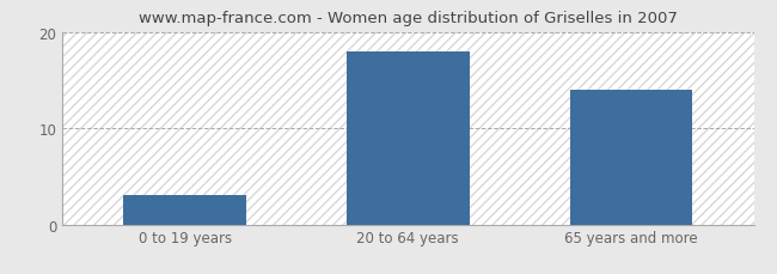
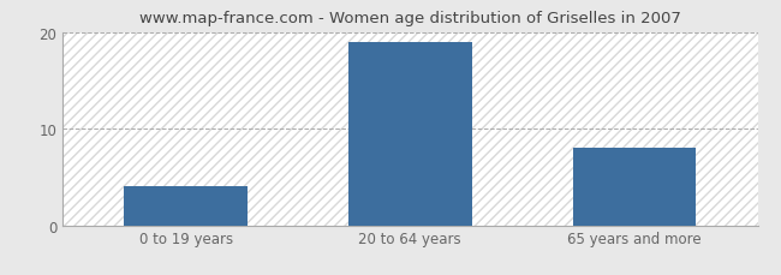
0 to 19 years: 3 -> 4
20 to 64 years: 18 -> 19
65 years and more: 14 -> 8
